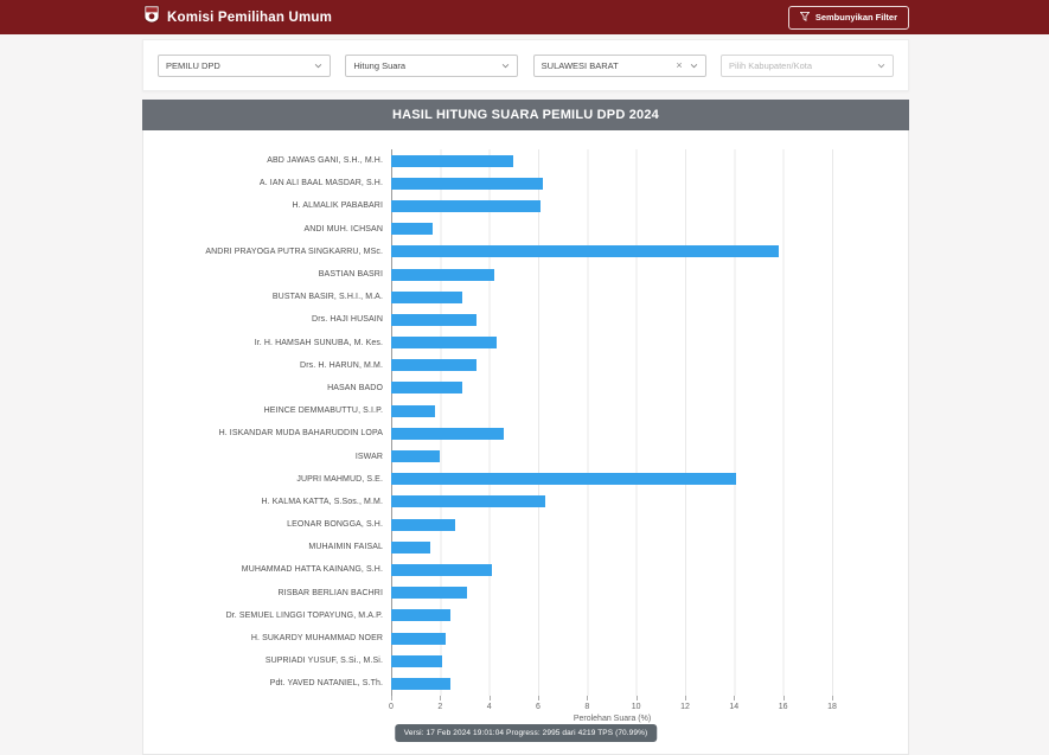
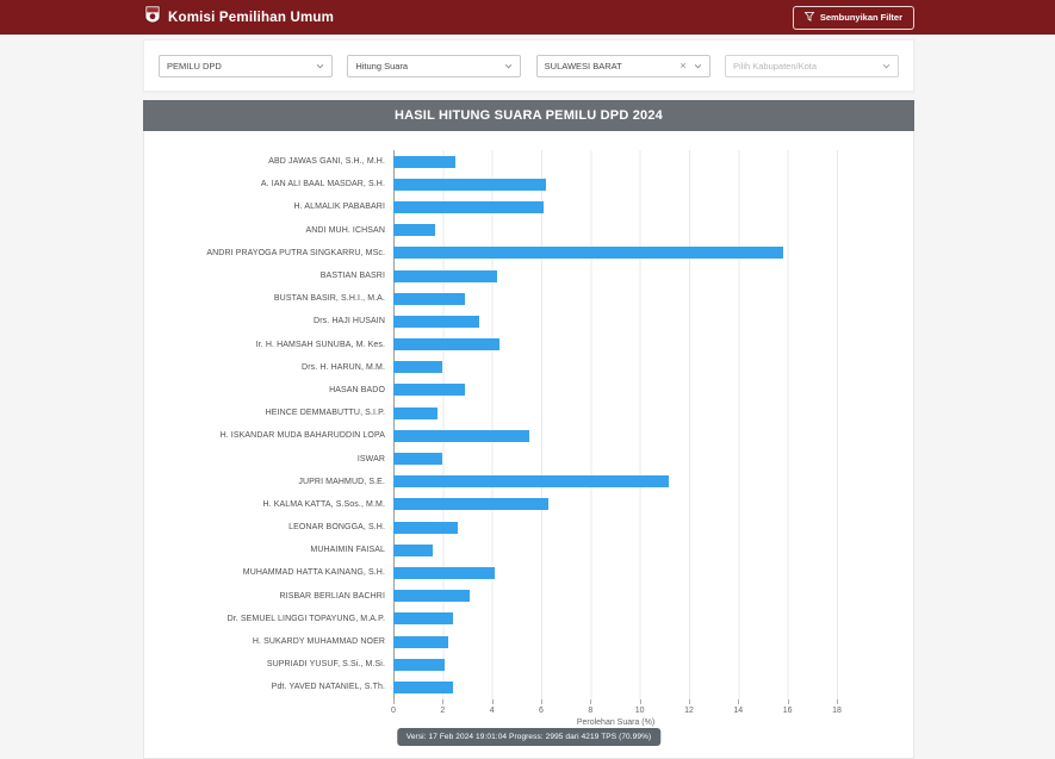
ABD JAWAS GANI, S.H., M.H.: 5.0 -> 2.5
Drs. H. HARUN, M.M.: 3.5 -> 2.0
H. ISKANDAR MUDA BAHARUDDIN LOPA: 4.6 -> 5.5
JUPRI MAHMUD, S.E.: 14.1 -> 11.2
